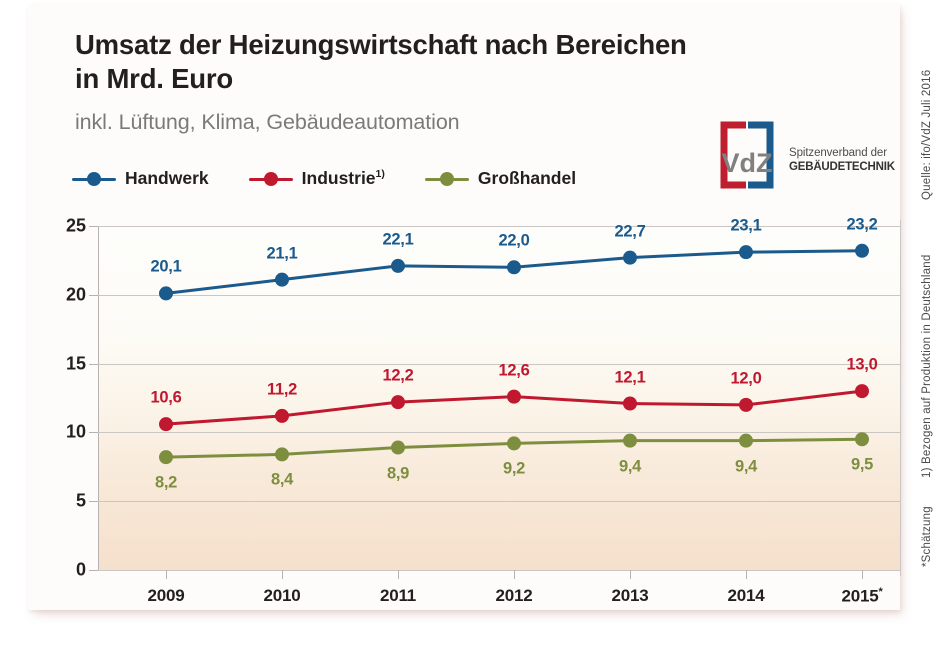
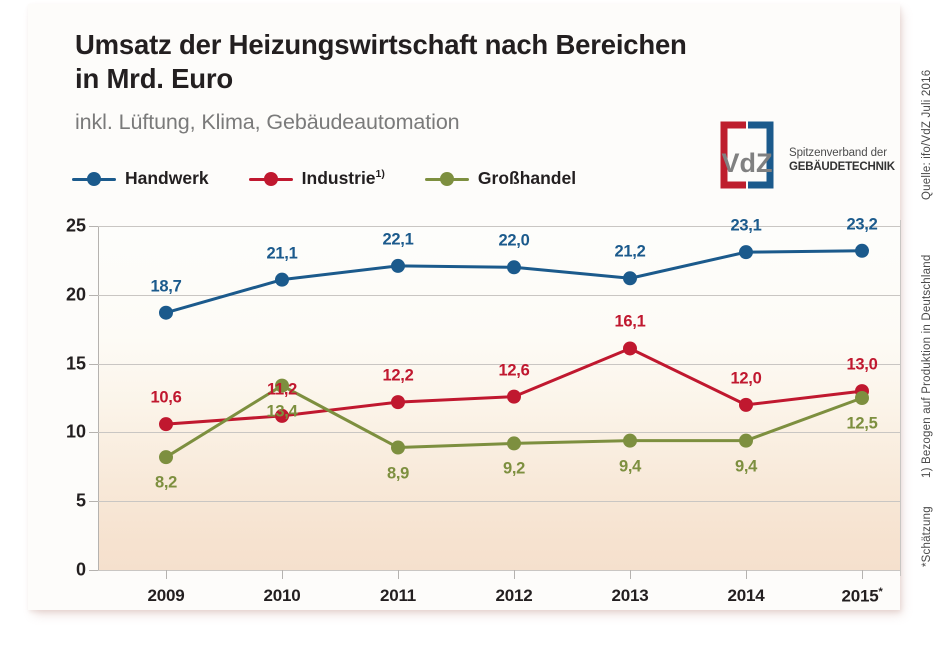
Handwerk/2009: 20,1 -> 18,7
Großhandel/2010: 8,4 -> 13,4
Handwerk/2013: 22,7 -> 21,2
Industrie/2013: 12,1 -> 16,1
Großhandel/2015*: 9,5 -> 12,5
